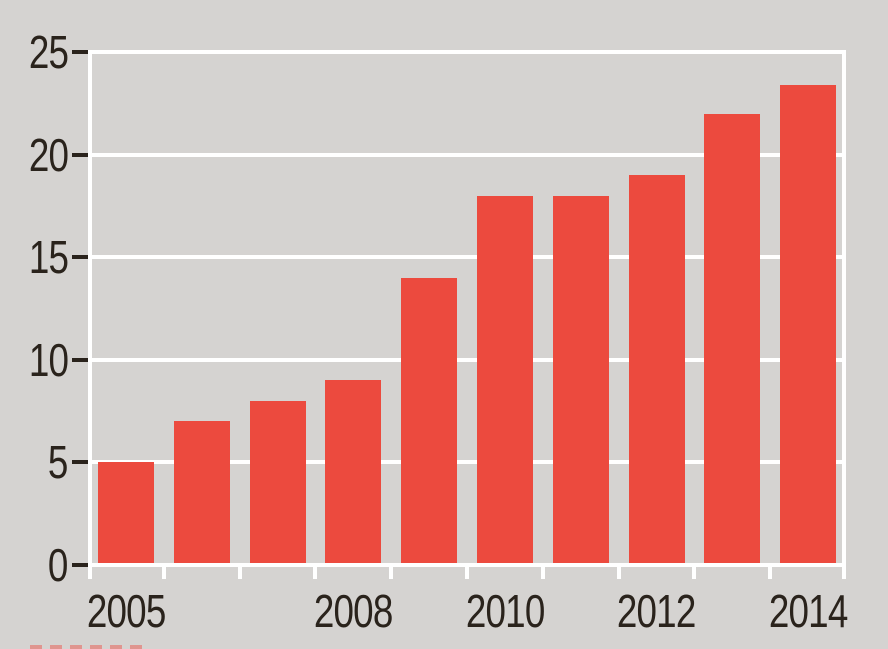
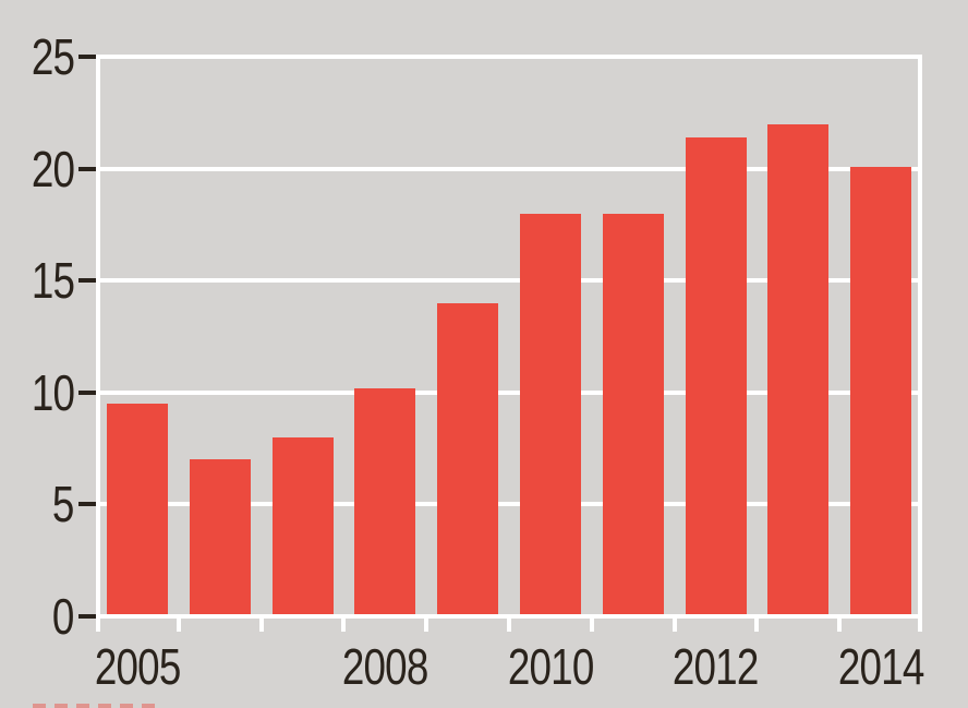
2005: 5.0 -> 9.5
2008: 9.0 -> 10.2
2012: 19.0 -> 21.4
2014: 23.4 -> 20.1
